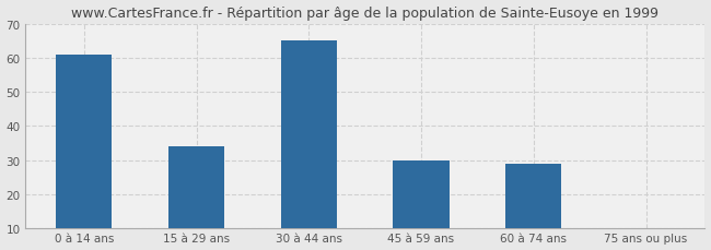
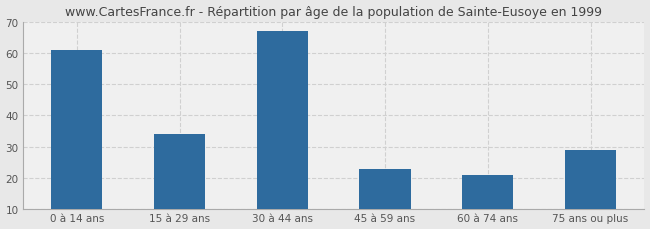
30 à 44 ans: 65 -> 67
45 à 59 ans: 30 -> 23
60 à 74 ans: 29 -> 21
75 ans ou plus: 10 -> 29
